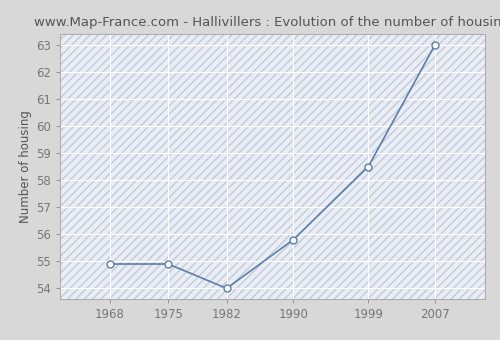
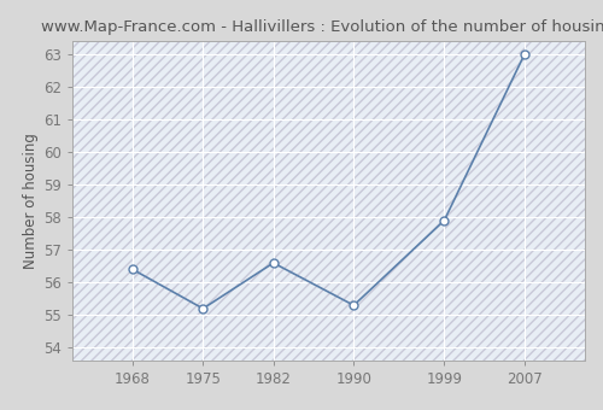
1968: 54.9 -> 56.4
1975: 54.9 -> 55.2
1982: 54.0 -> 56.6
1990: 55.8 -> 55.3
1999: 58.5 -> 57.9
